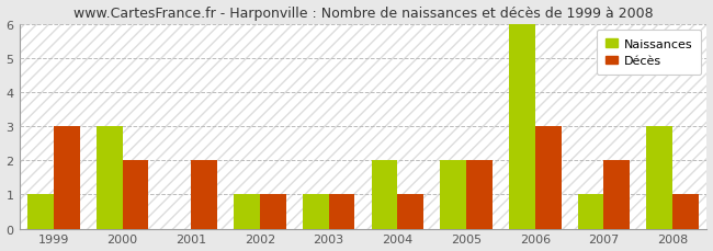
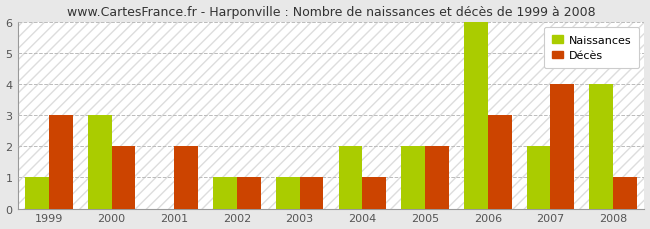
Naissances/2007: 1 -> 2
Décès/2007: 2 -> 4
Naissances/2008: 3 -> 4
